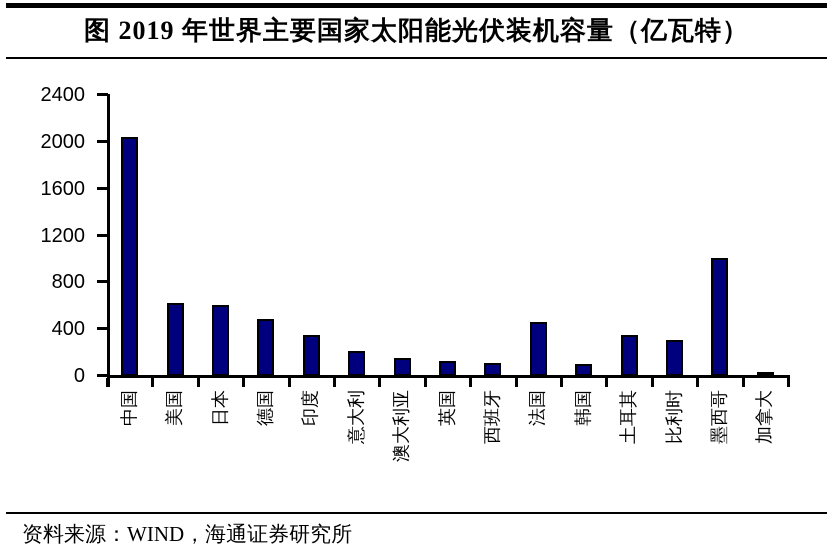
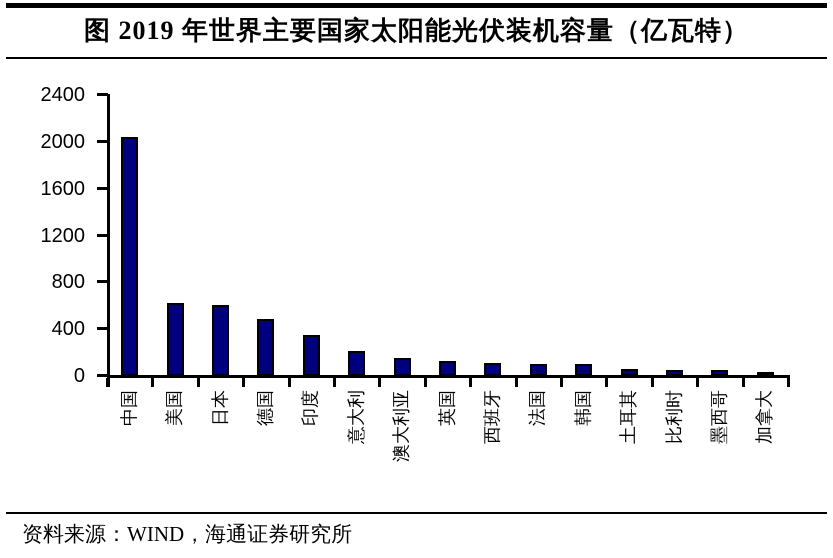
法国: 460 -> 100
土耳其: 350 -> 60
比利时: 310 -> 50
墨西哥: 1010 -> 50
